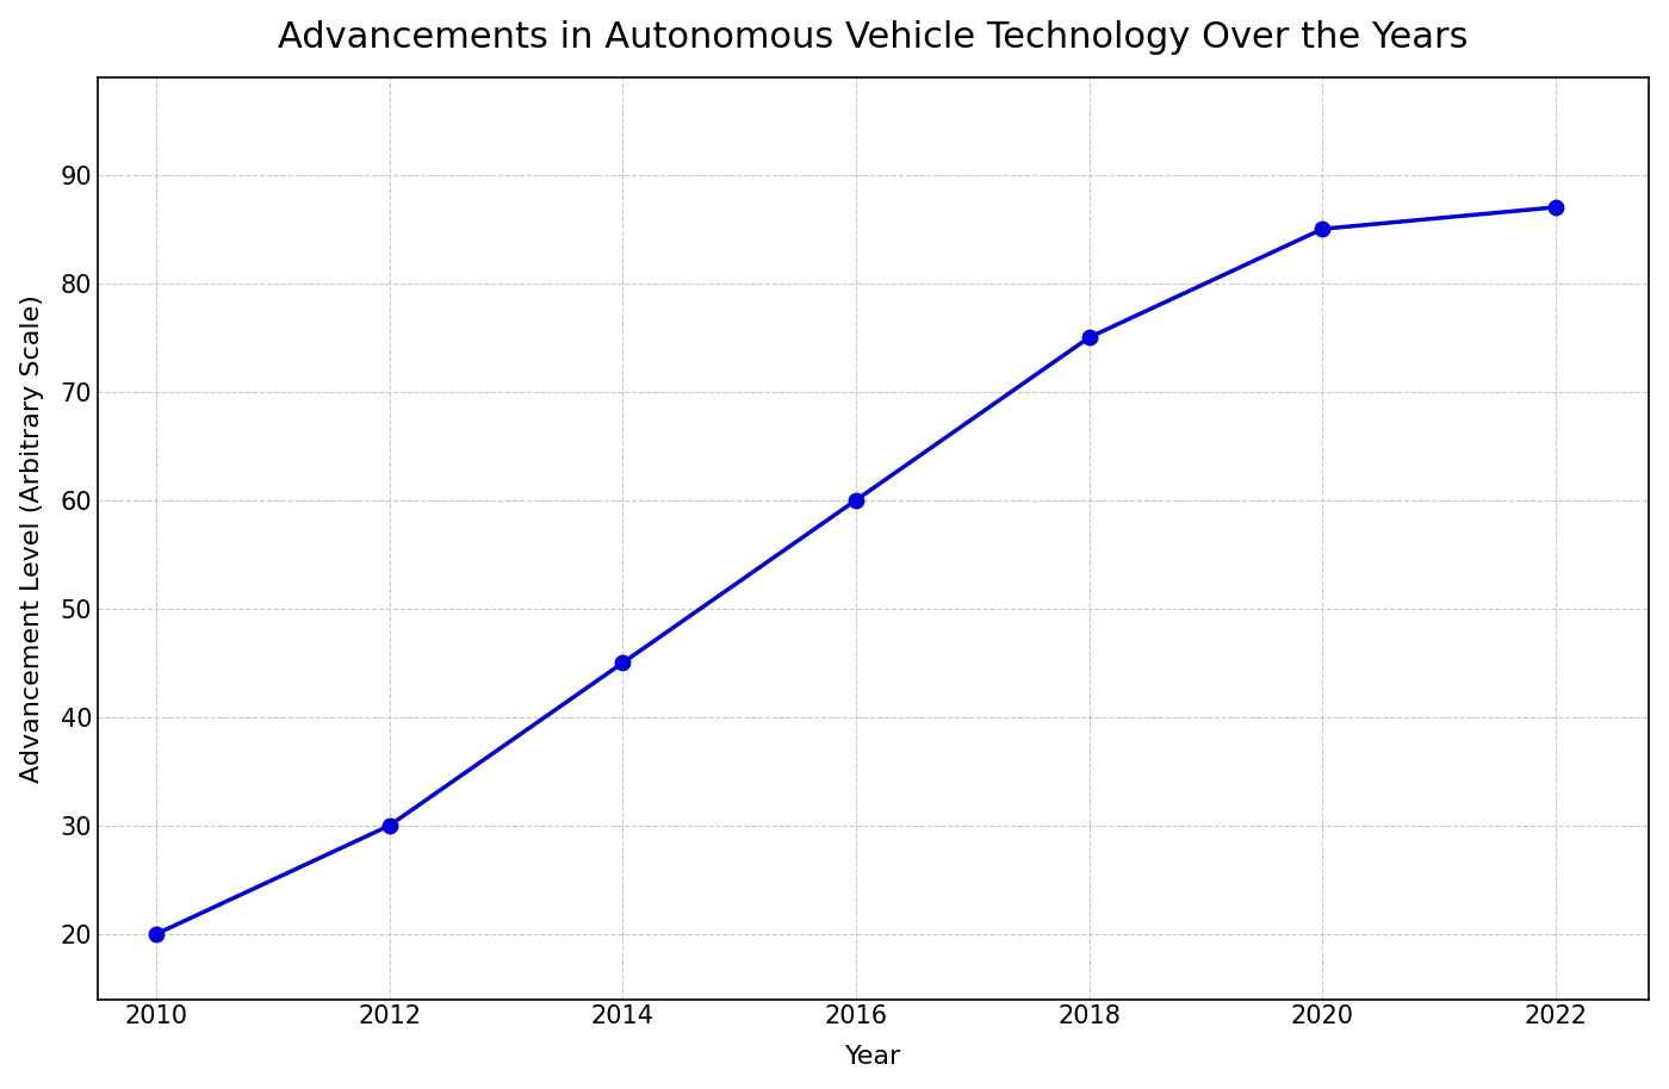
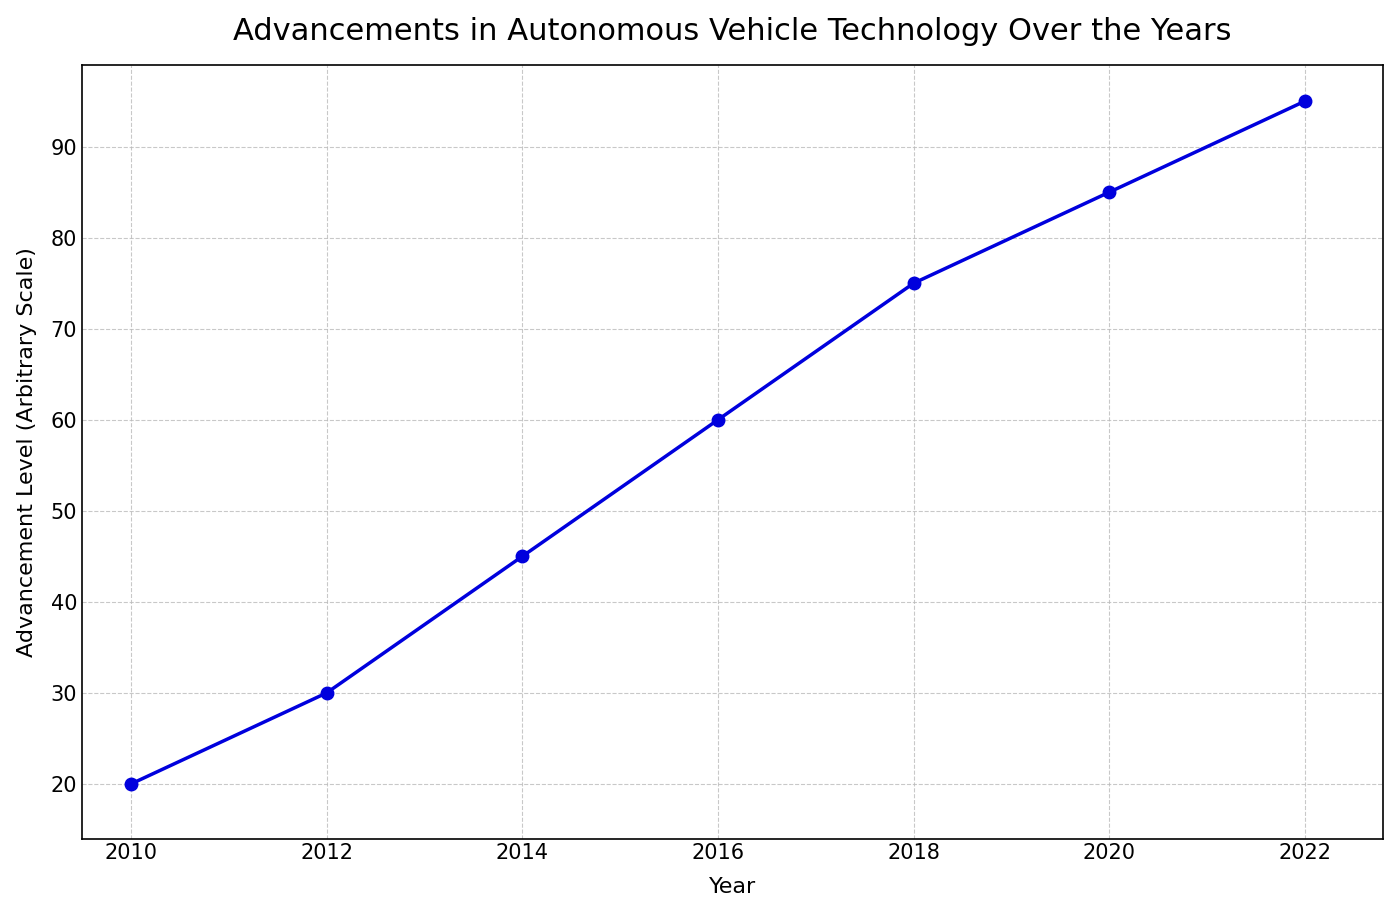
2022: 87 -> 95
